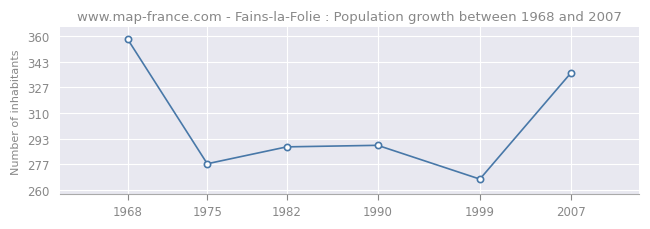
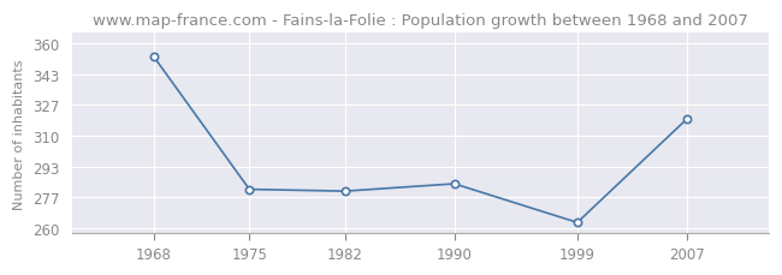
1968: 358 -> 353
1975: 277 -> 281
1982: 288 -> 280
1990: 289 -> 284
1999: 267 -> 263
2007: 336 -> 319
